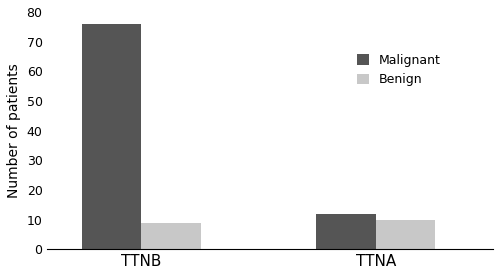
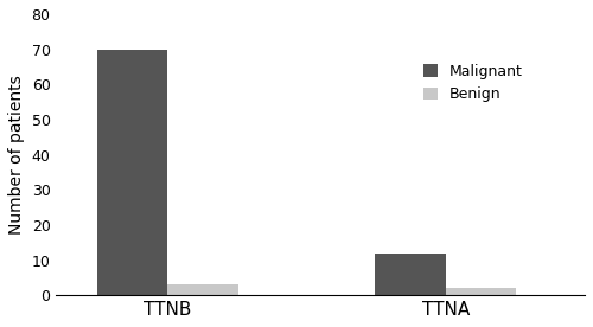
Malignant/TTNB: 76 -> 70
Benign/TTNB: 9 -> 3
Benign/TTNA: 10 -> 2
